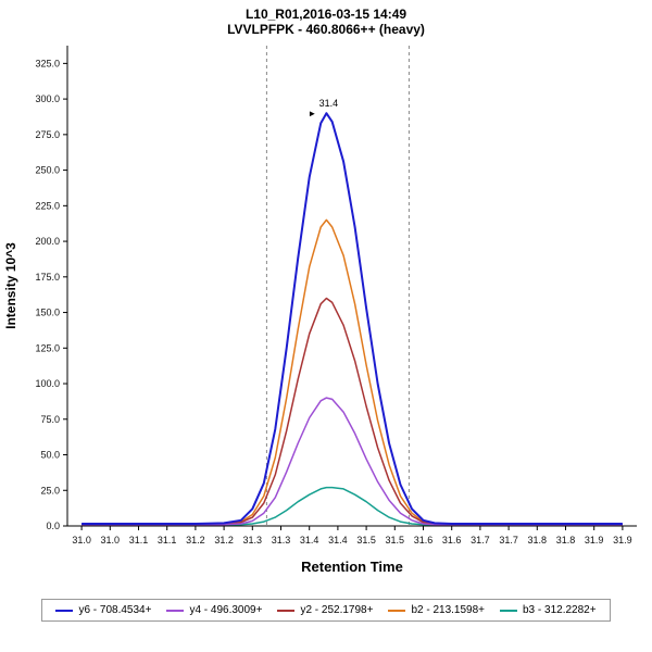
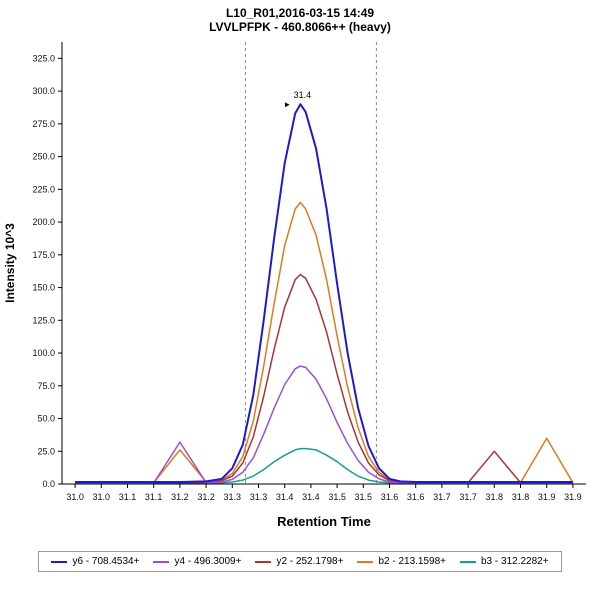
y4 - 496.3009+/31.2: 1 -> 32
b2 - 213.1598+/31.2: 1 -> 26
y2 - 252.1798+/31.8: 1 -> 25
b2 - 213.1598+/31.9: 1 -> 35
